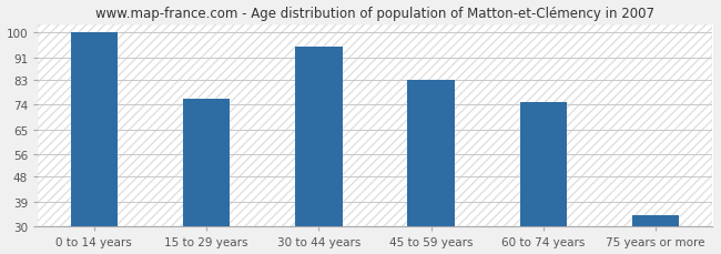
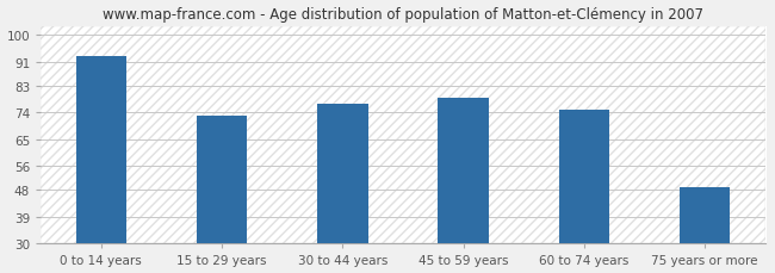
0 to 14 years: 100 -> 93
15 to 29 years: 76 -> 73
30 to 44 years: 95 -> 77
45 to 59 years: 83 -> 79
75 years or more: 34 -> 49
